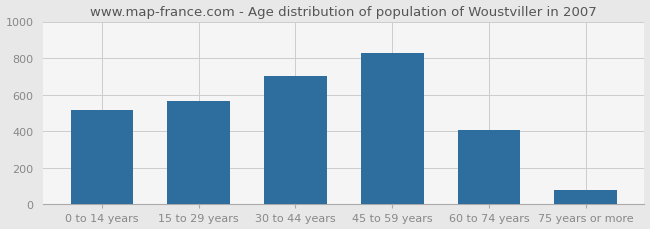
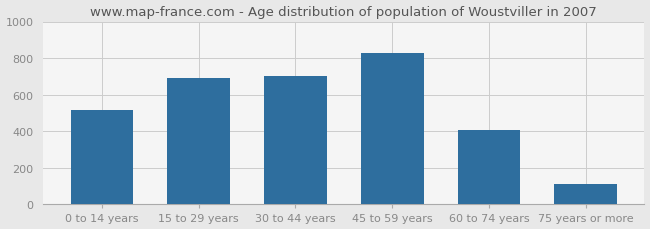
15 to 29 years: 560 -> 690
75 years or more: 80 -> 110
